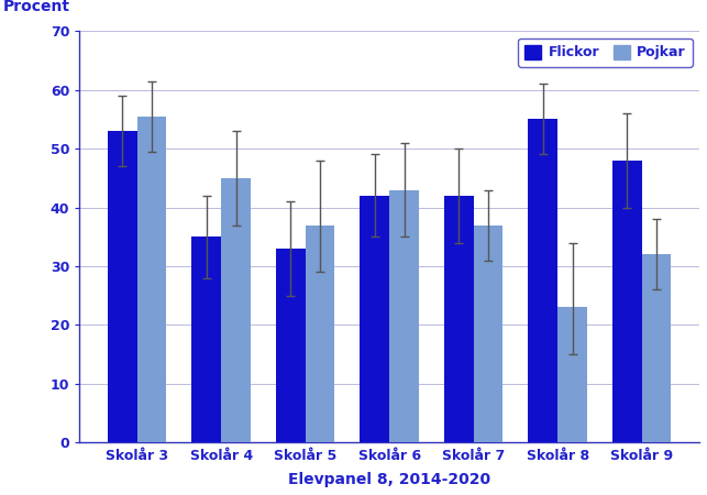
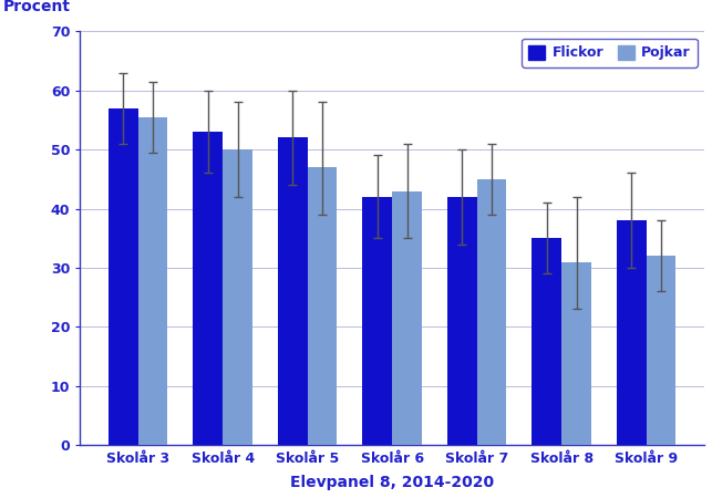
Flickor/Skolår 3: 53 -> 57
Flickor/Skolår 4: 35 -> 53
Pojkar/Skolår 4: 45.0 -> 50.0
Flickor/Skolår 5: 33 -> 52
Pojkar/Skolår 5: 37.0 -> 47.0
Pojkar/Skolår 7: 37.0 -> 45.0
Flickor/Skolår 8: 55 -> 35
Pojkar/Skolår 8: 23.0 -> 31.0
Flickor/Skolår 9: 48 -> 38
